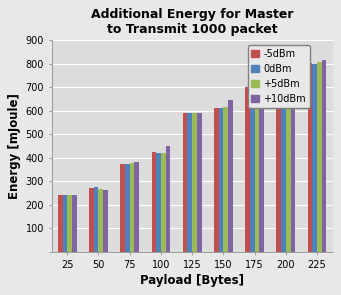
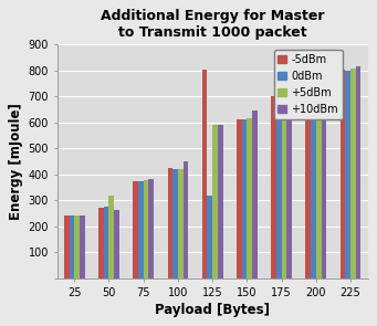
+5dBm/50: 268 -> 320
-5dBm/125: 592 -> 805
0dBm/125: 590 -> 320
